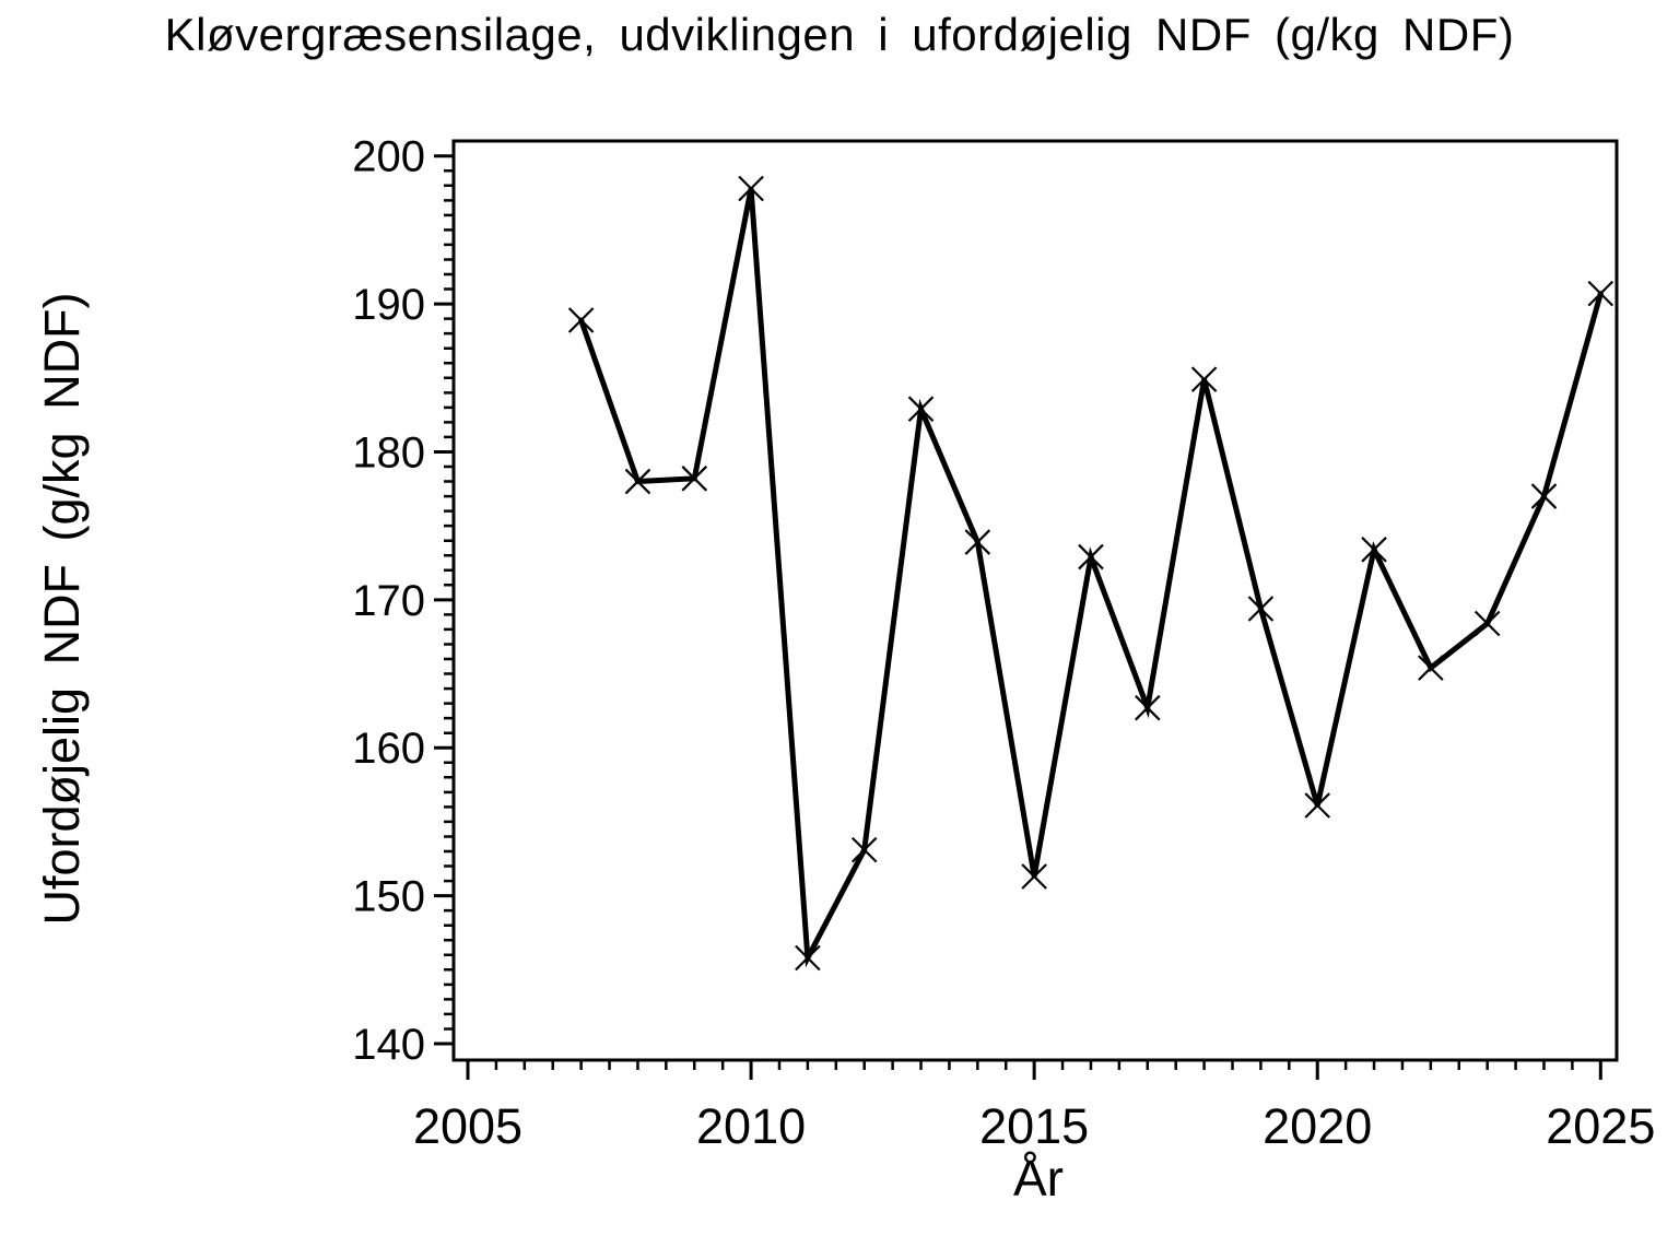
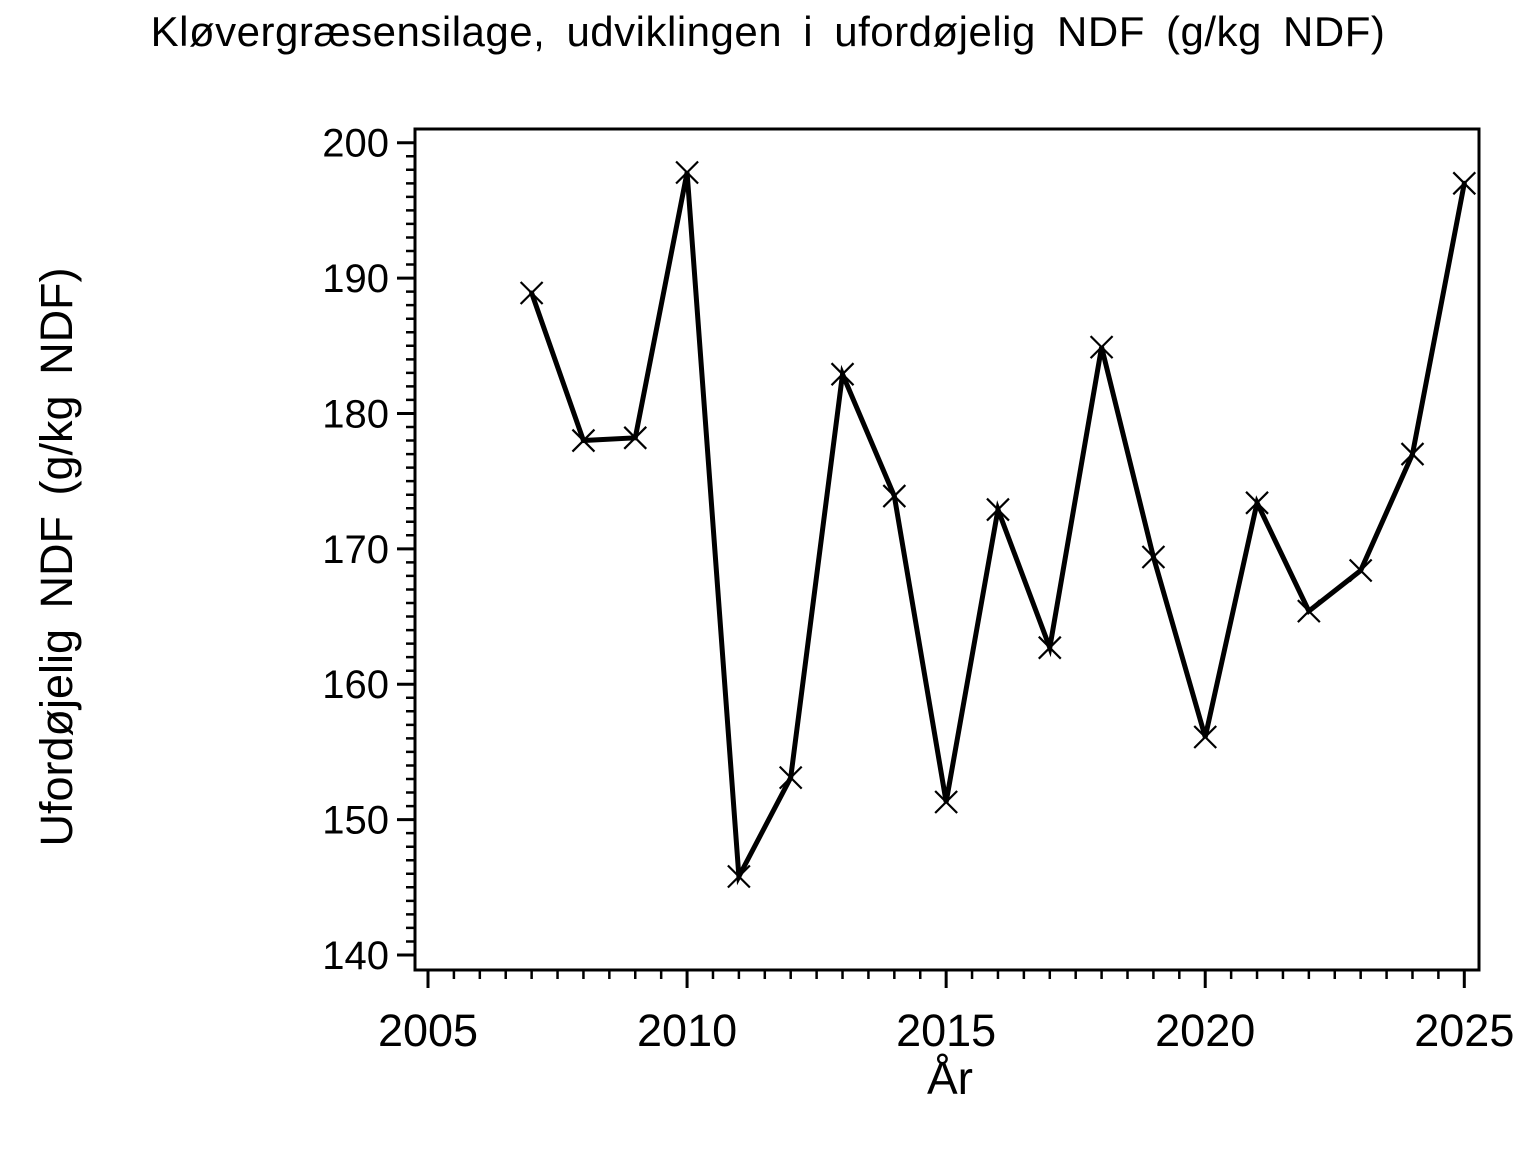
2025: 190.7 -> 197.0
